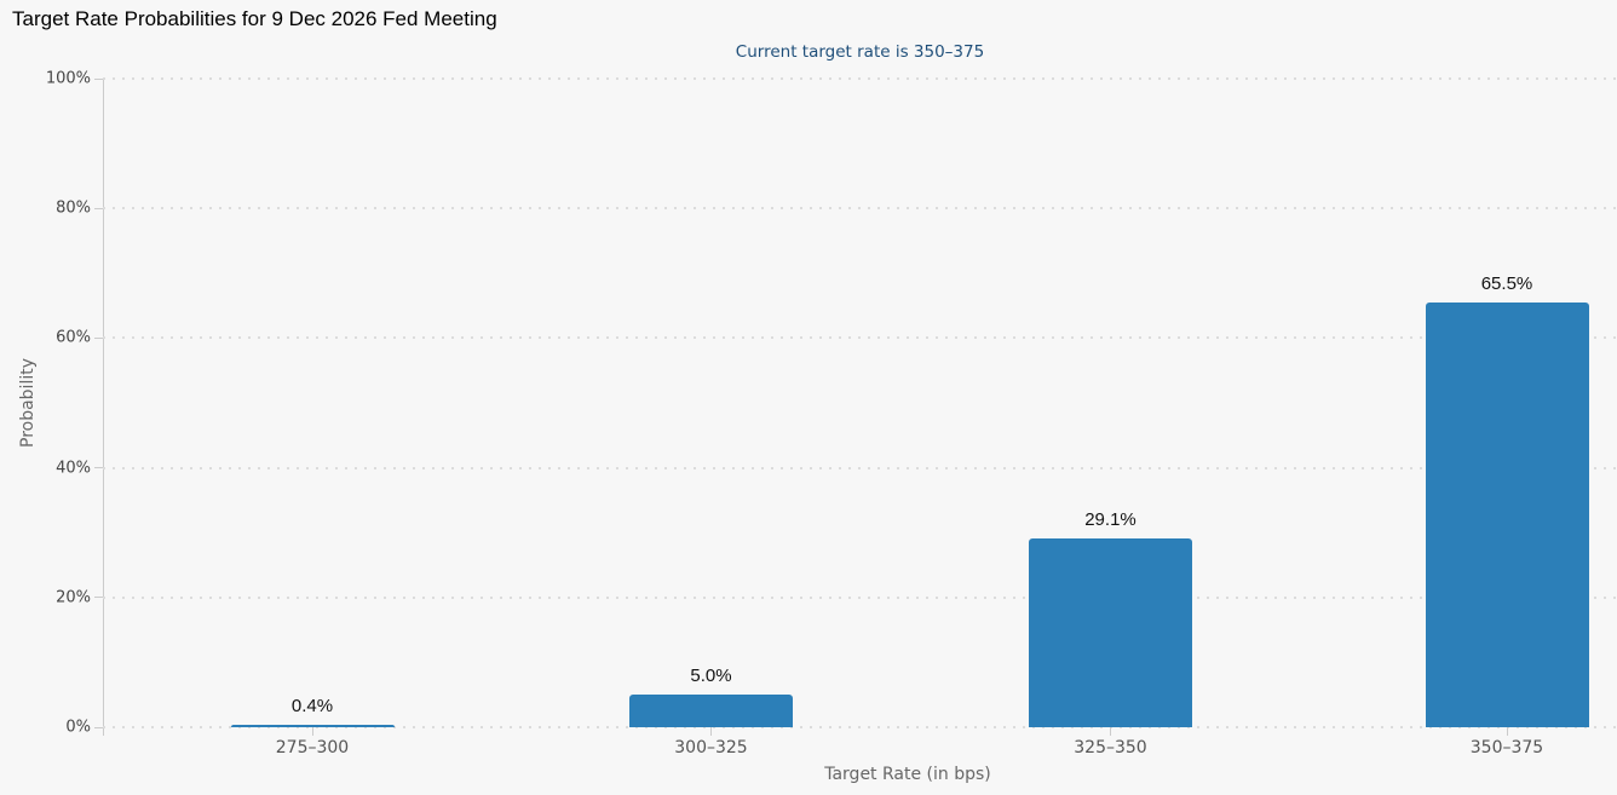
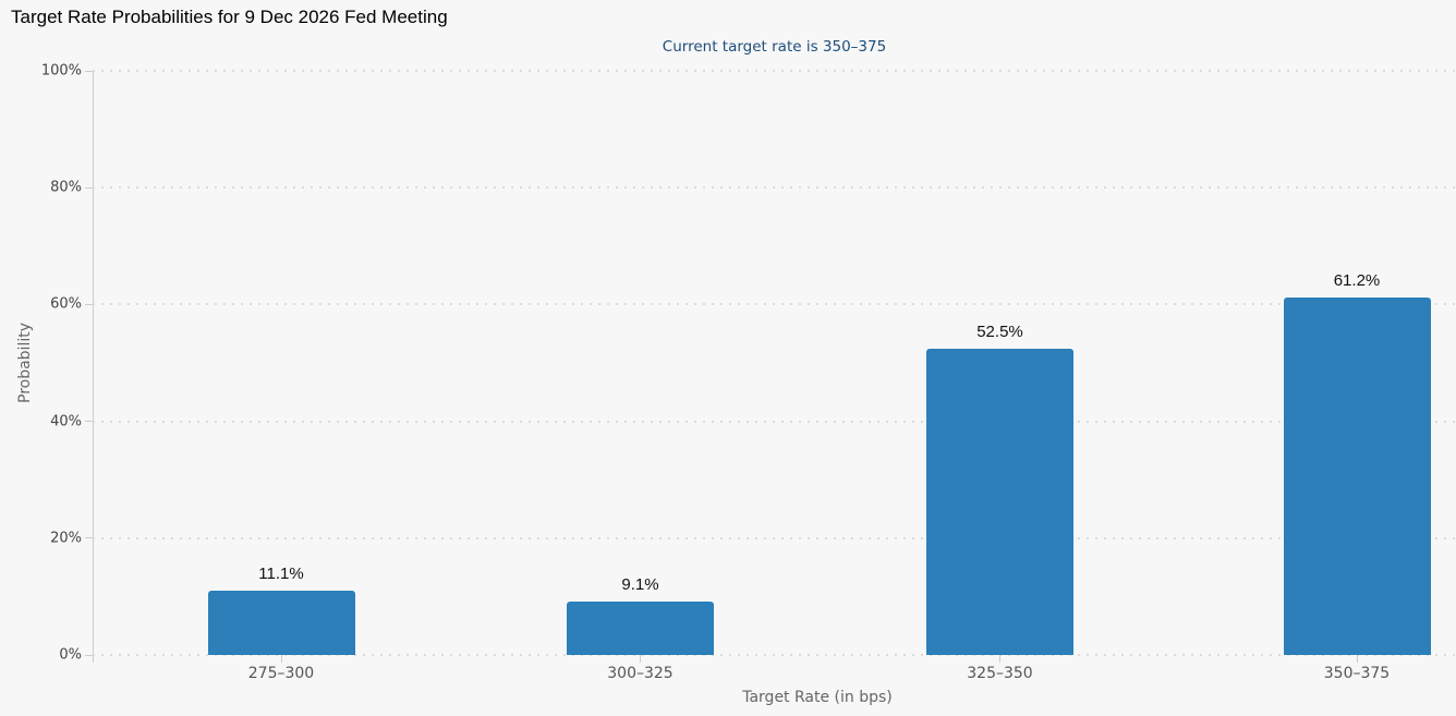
275–300: 0.4% -> 11.1%
300–325: 5.0% -> 9.1%
325–350: 29.1% -> 52.5%
350–375: 65.5% -> 61.2%
